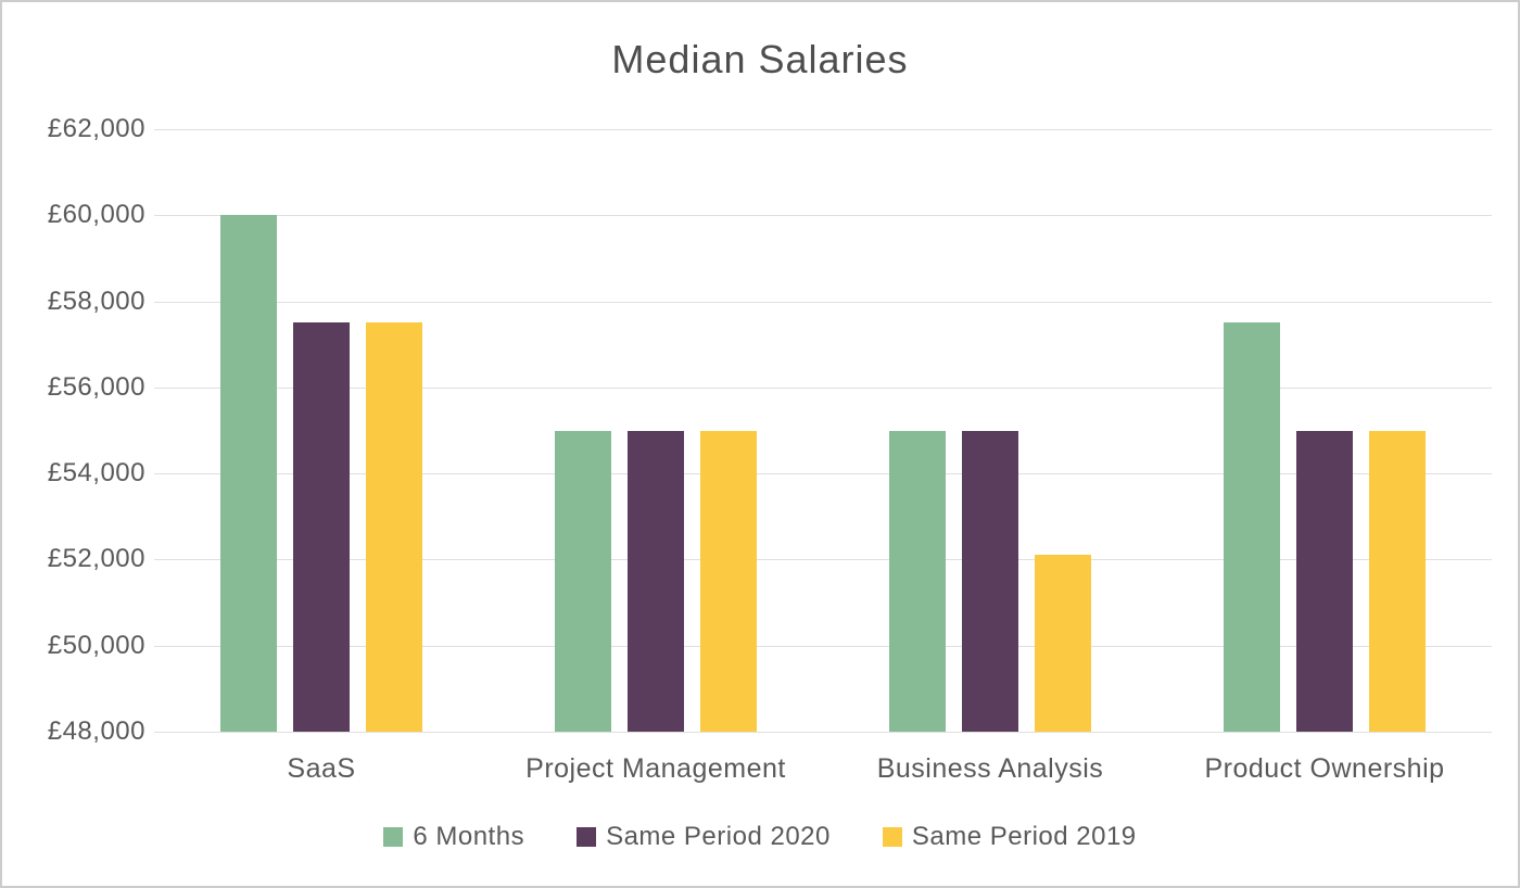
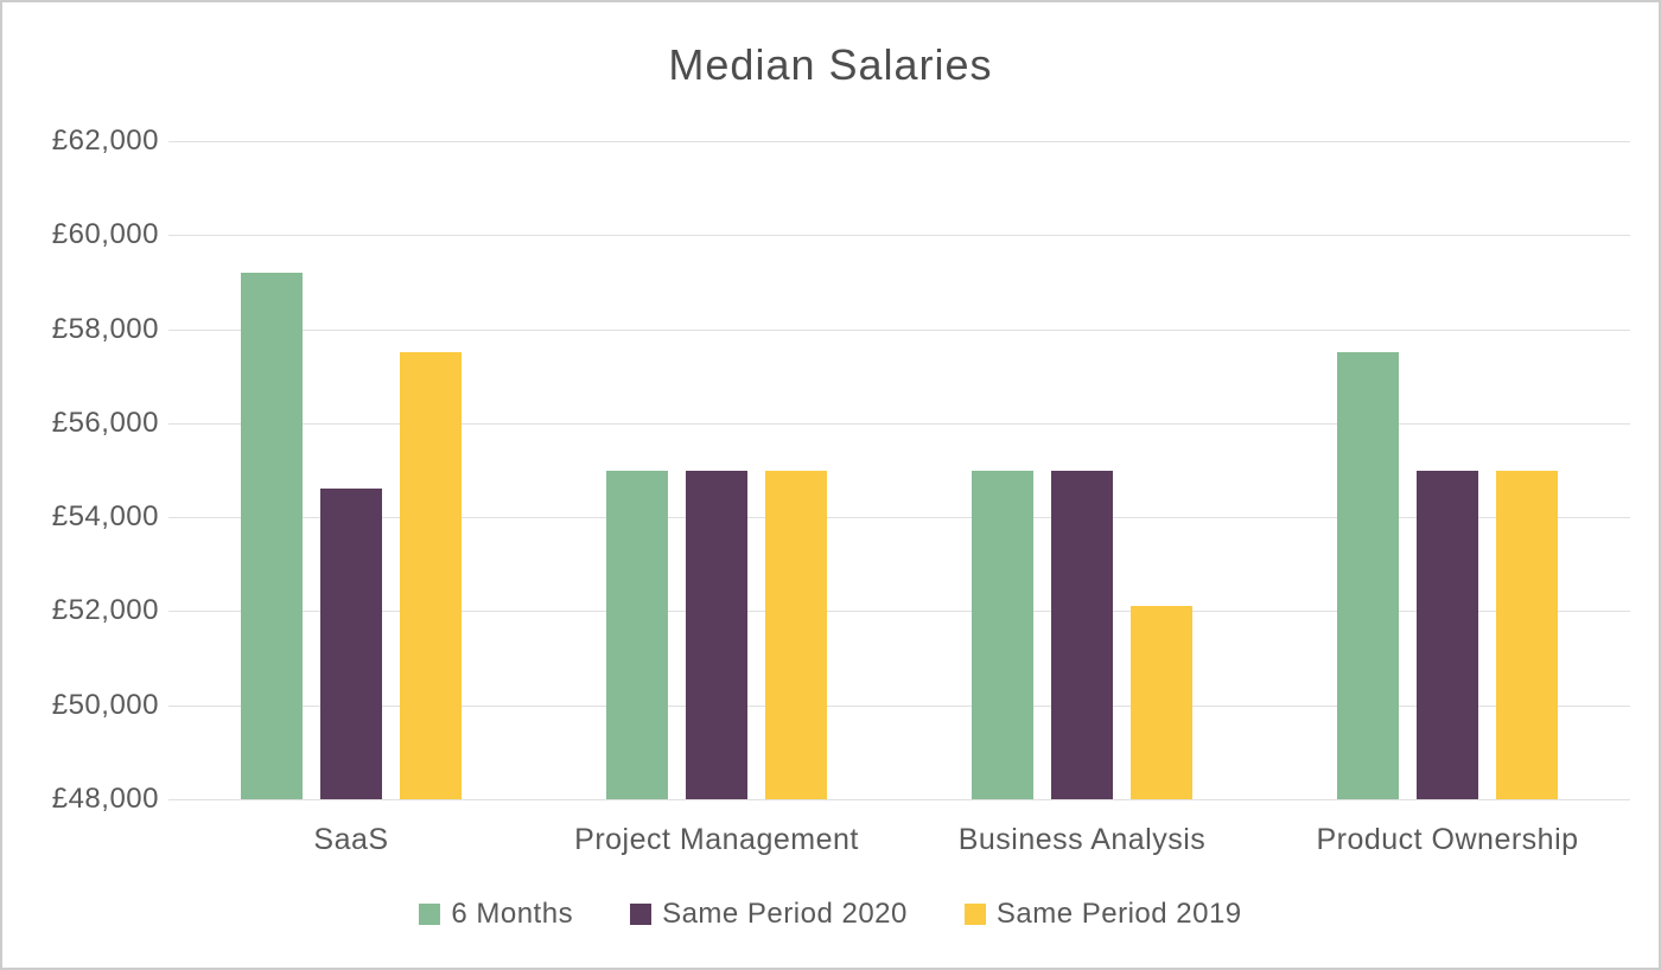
6 Months/SaaS: £60000 -> £59200
Same Period 2020/SaaS: £57500 -> £54600
